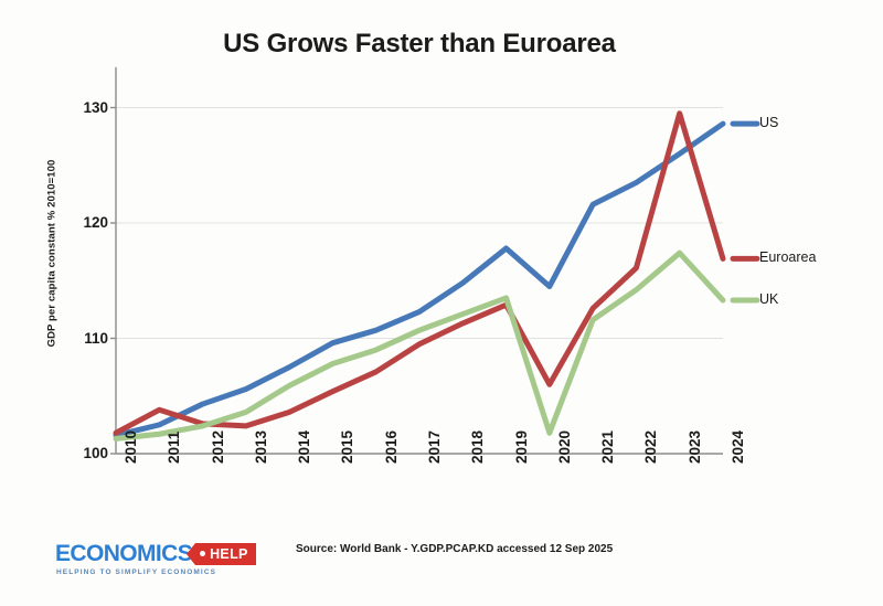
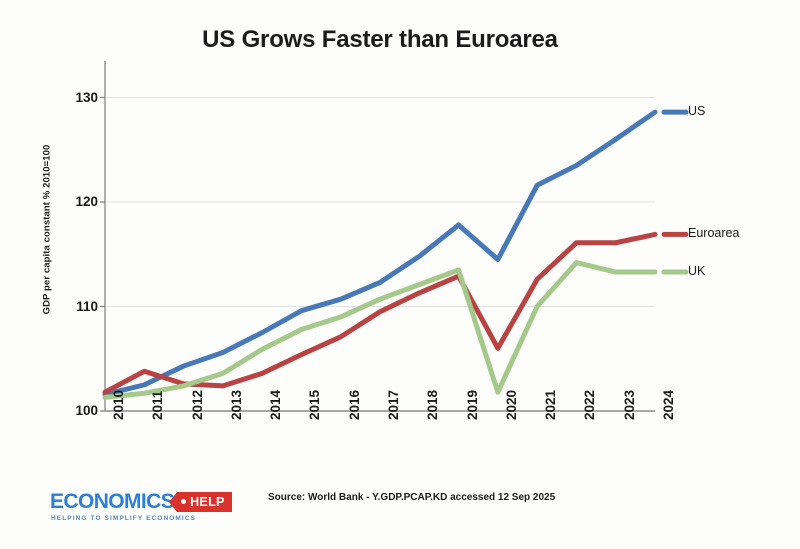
UK/2021: 111.6 -> 110.0
Euroarea/2023: 129.5 -> 116.1
UK/2023: 117.4 -> 113.3
